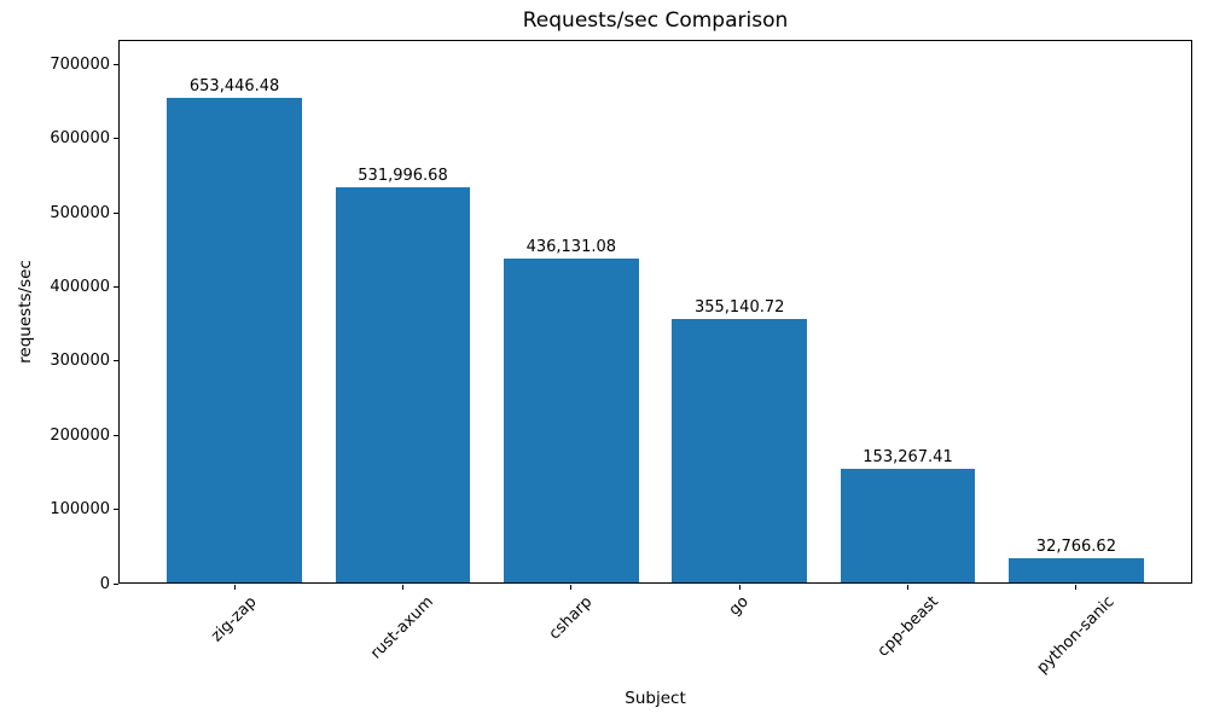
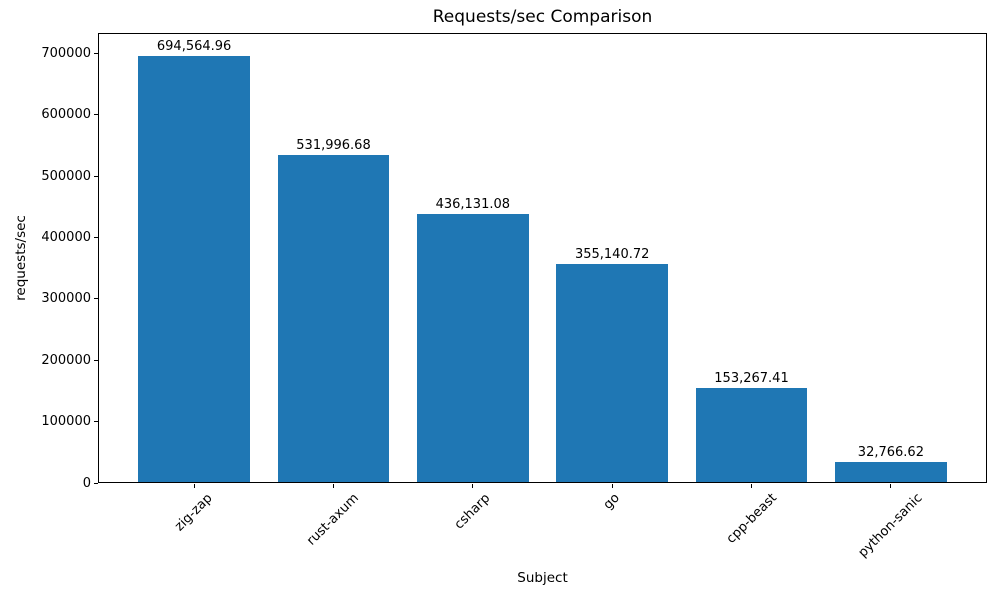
zig-zap: 653,446.48 -> 694,564.96
